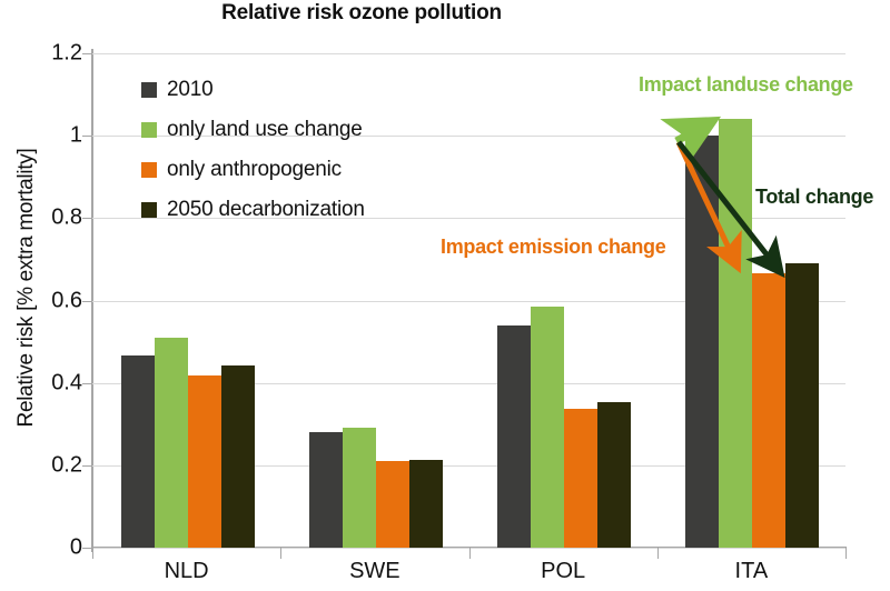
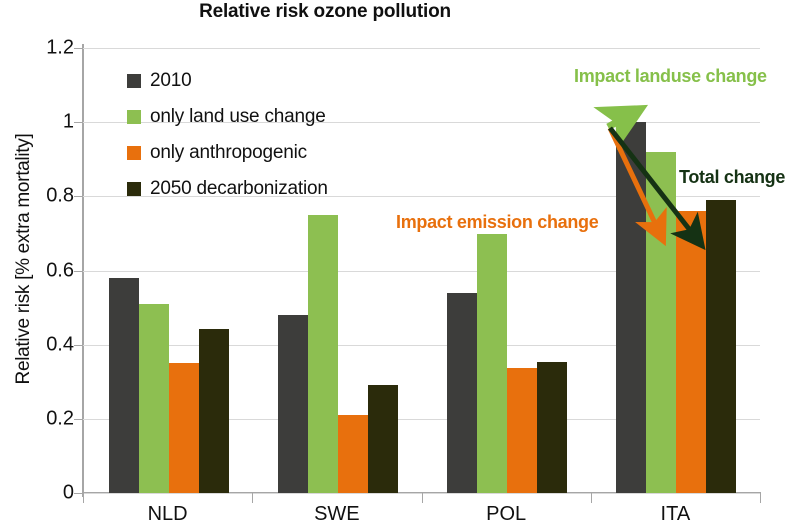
2010/NLD: 0.47 -> 0.58
only anthropogenic/NLD: 0.42 -> 0.35
2010/SWE: 0.28 -> 0.48
only land use change/SWE: 0.29 -> 0.75
2050 decarbonization/SWE: 0.21 -> 0.29
only land use change/POL: 0.58 -> 0.71
only land use change/ITA: 1.04 -> 0.92
only anthropogenic/ITA: 0.67 -> 0.76
2050 decarbonization/ITA: 0.69 -> 0.79
